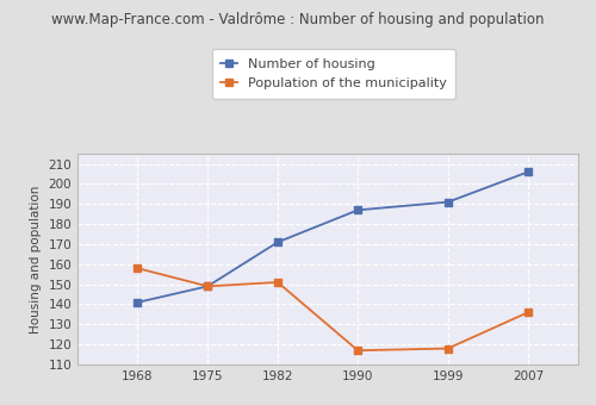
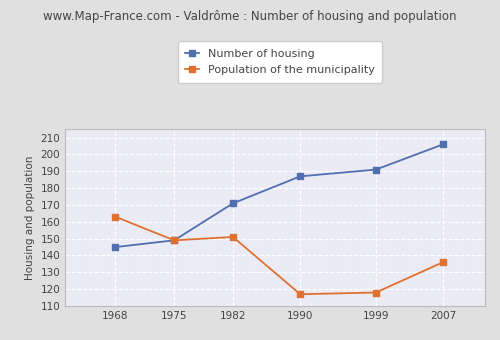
Number of housing/1968: 141 -> 145
Population of the municipality/1968: 158 -> 163
